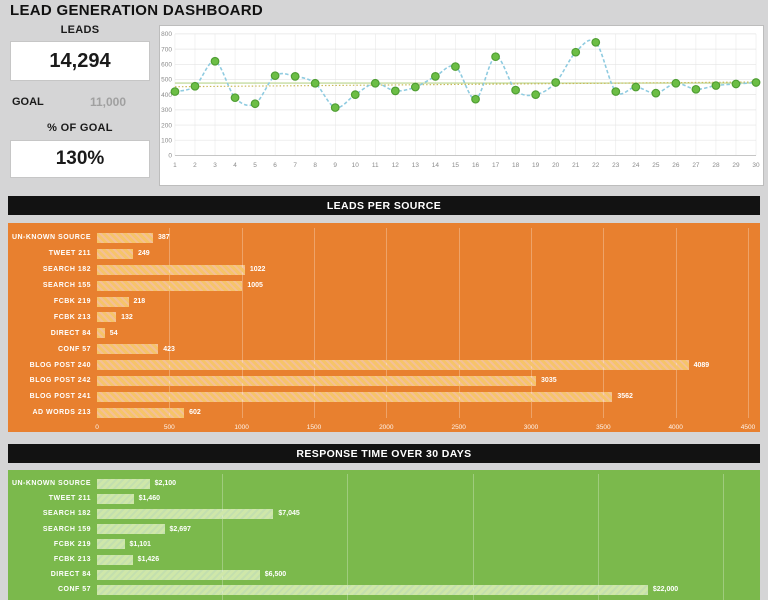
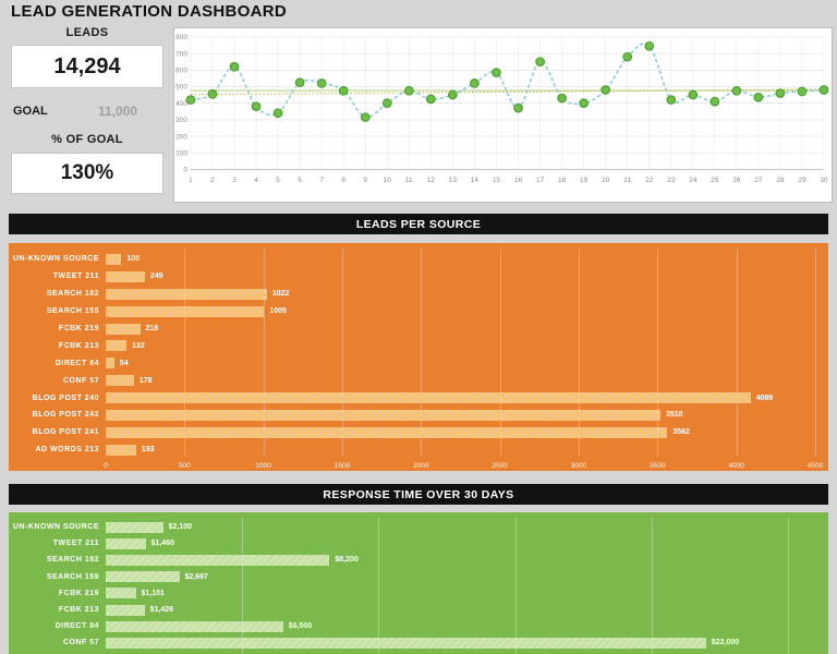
LEADS PER SOURCE/UN-KNOWN SOURCE: 387 -> 100
LEADS PER SOURCE/CONF 57: 423 -> 178
LEADS PER SOURCE/BLOG POST 242: 3035 -> 3518
LEADS PER SOURCE/AD WORDS 213: 602 -> 193
RESPONSE TIME OVER 30 DAYS/SEARCH 182: $7,045 -> $8,200
